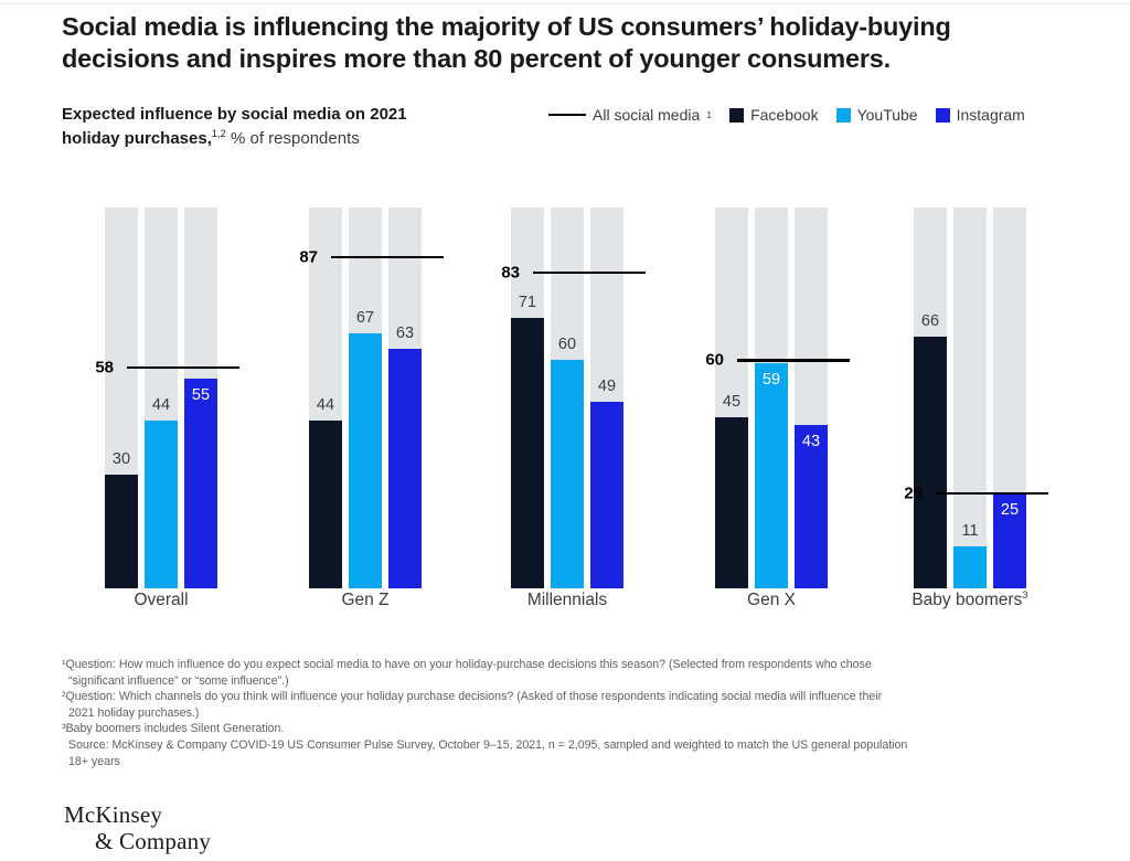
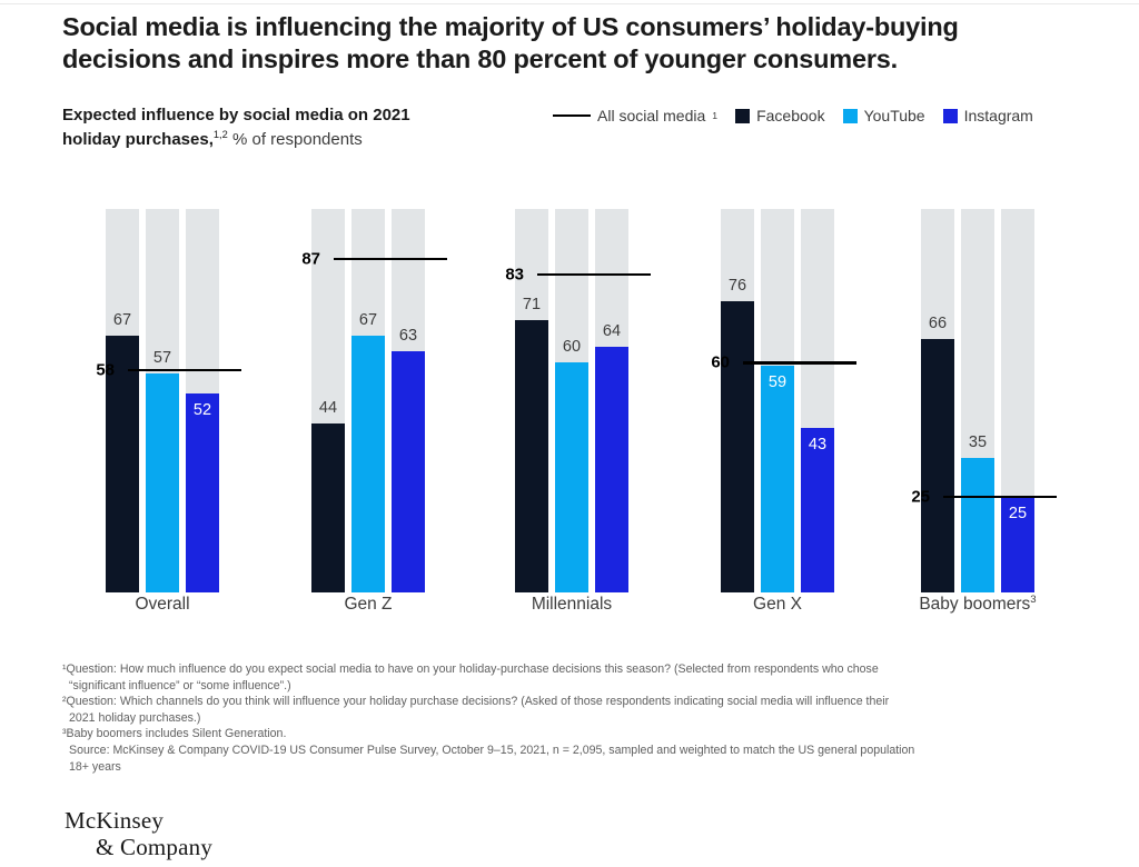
Facebook/Overall: 30 -> 67
YouTube/Overall: 44 -> 57
Instagram/Overall: 55 -> 52
Instagram/Millennials: 49 -> 64
Facebook/Gen X: 45 -> 76
YouTube/Baby boomers: 11 -> 35
